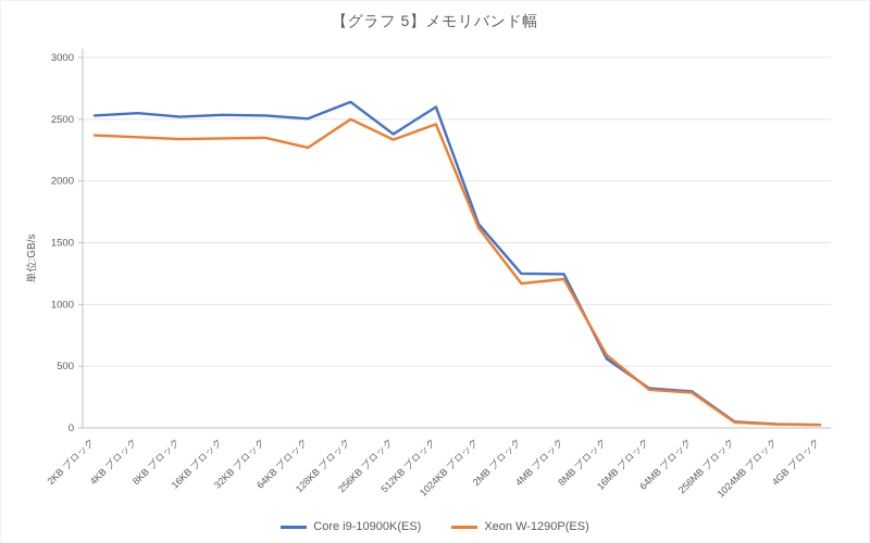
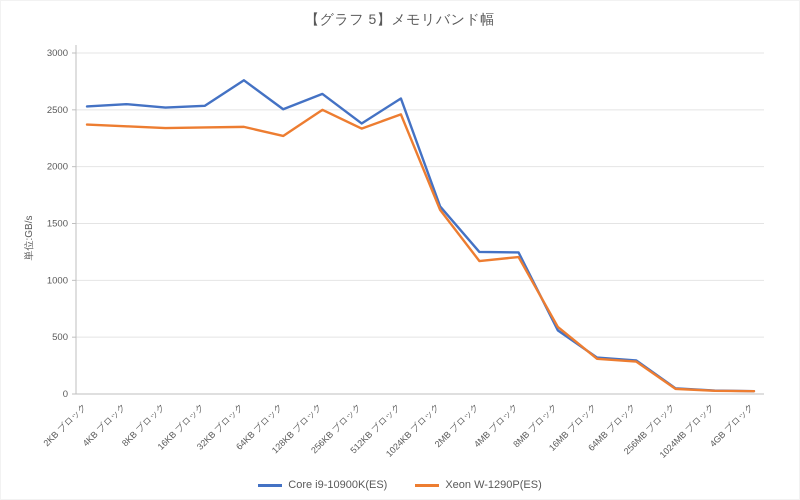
Core i9-10900K(ES)/32KB ブロック: 2530 -> 2760
